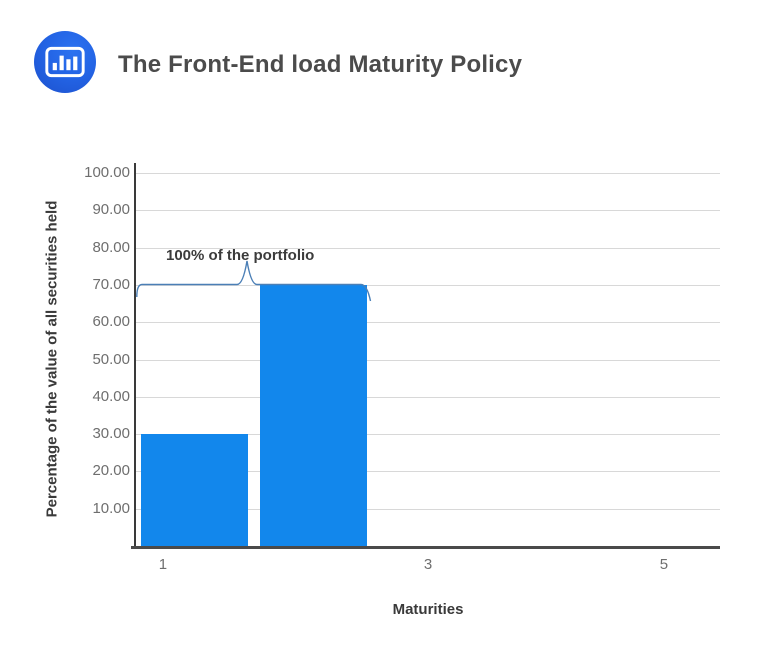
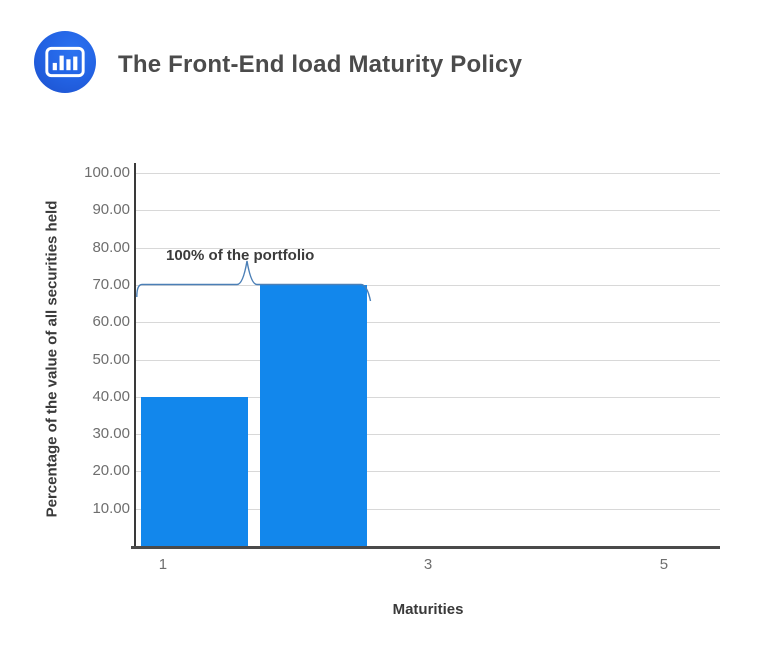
1: 30 -> 40
